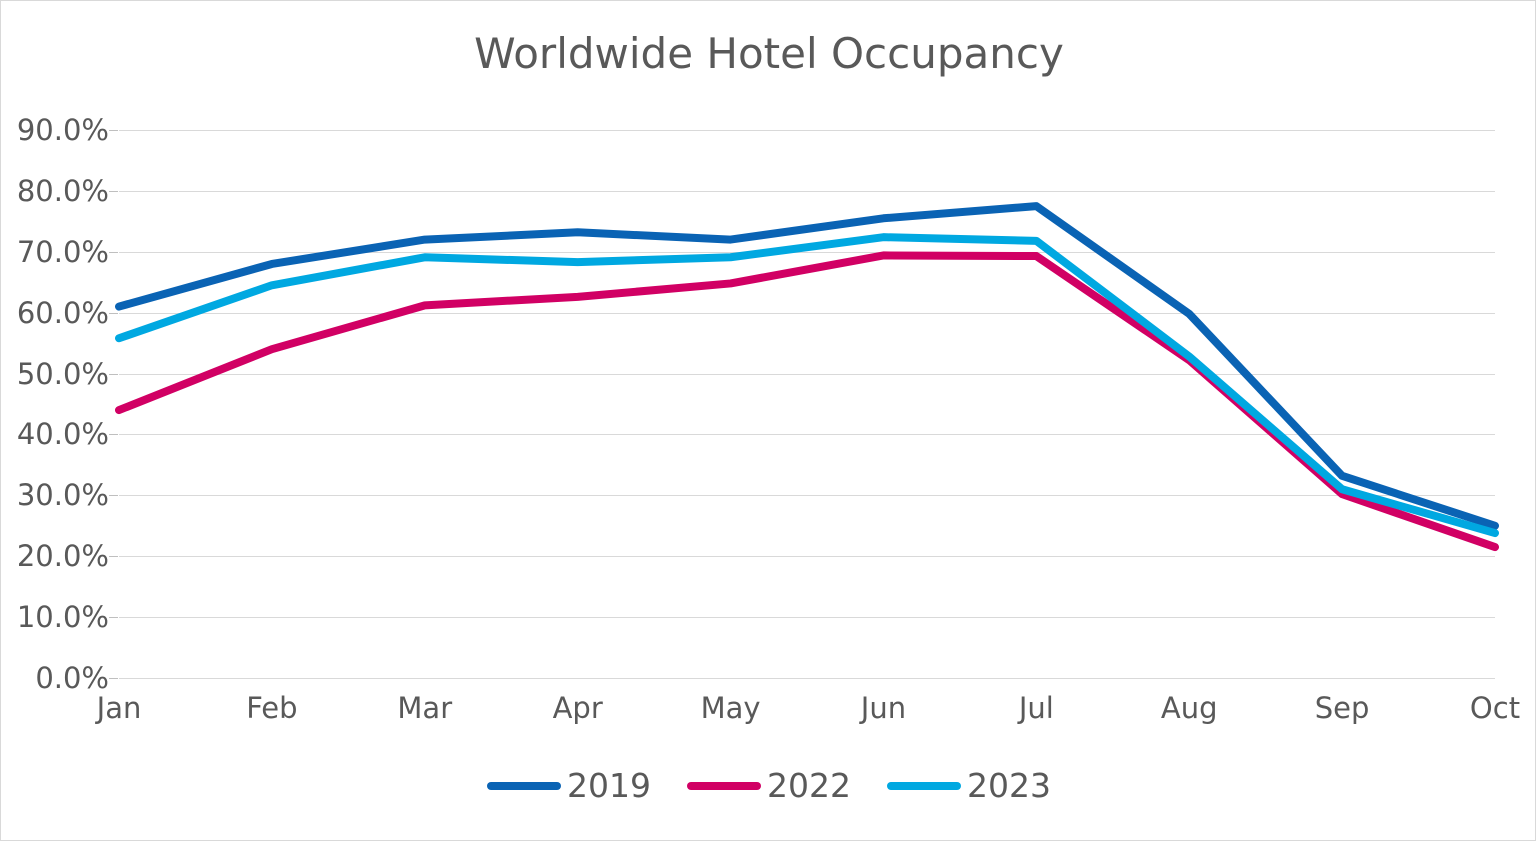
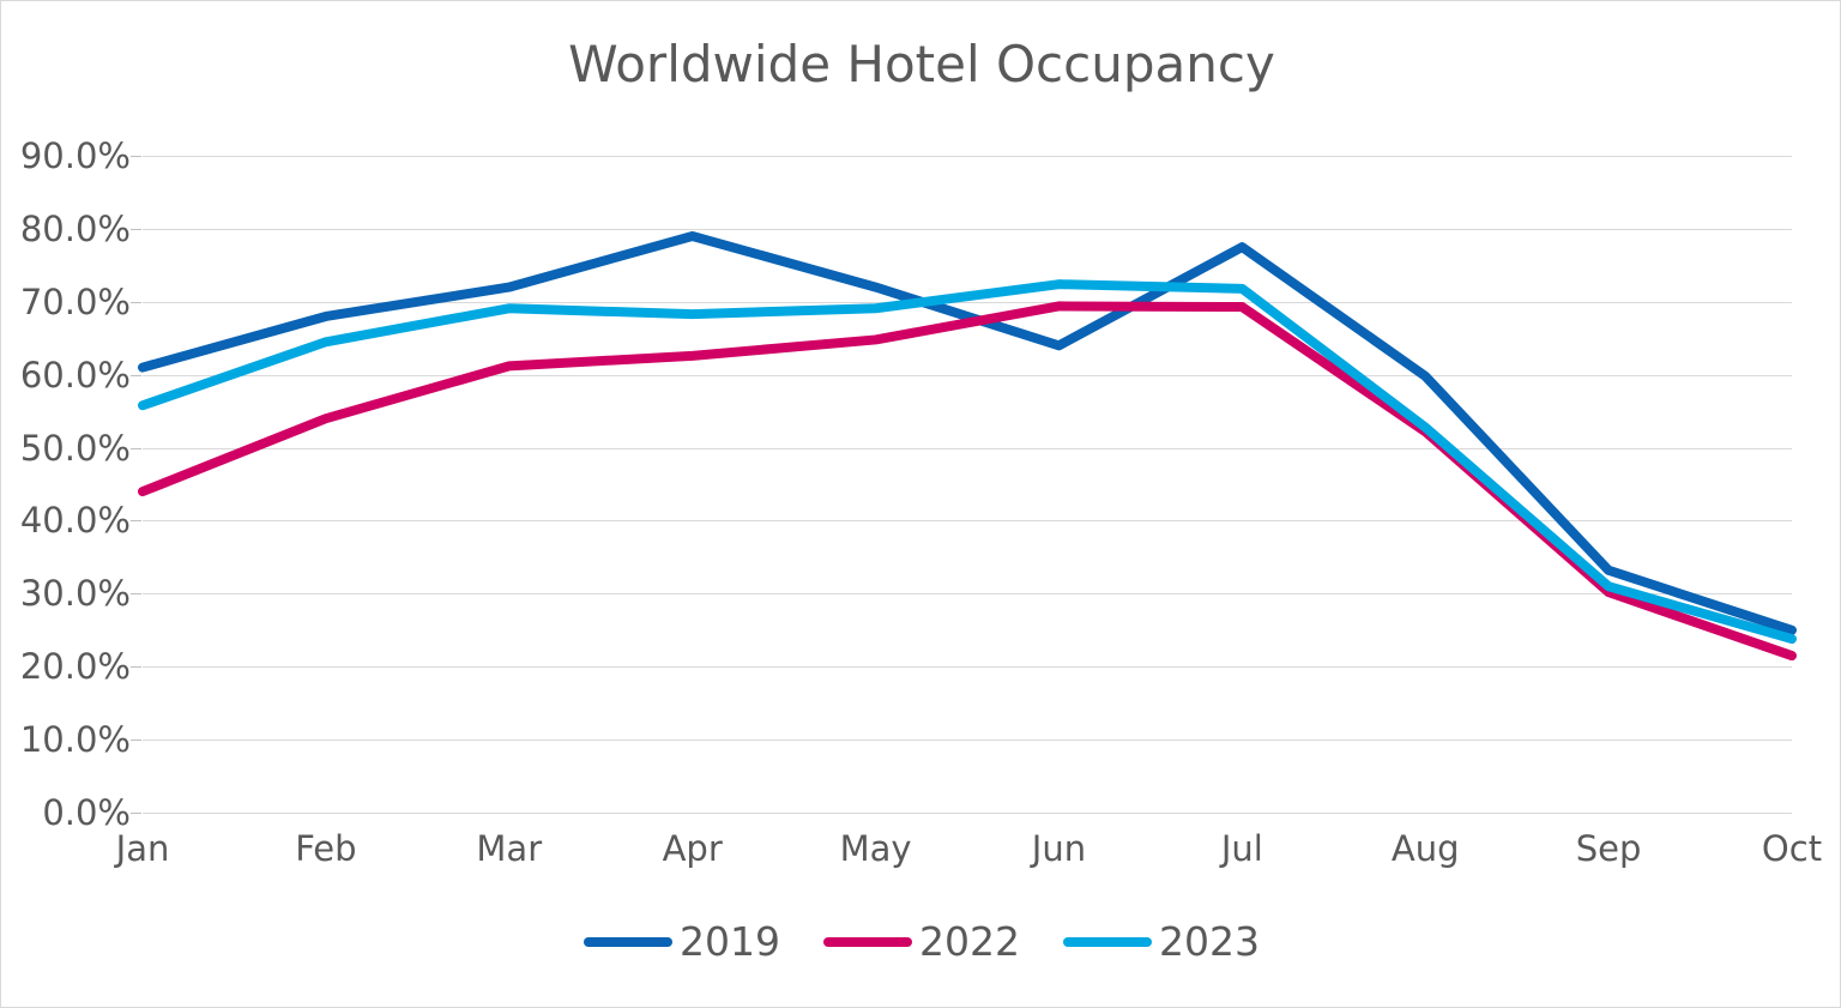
2019/Apr: 73% -> 79%
2019/Jun: 76% -> 64%
